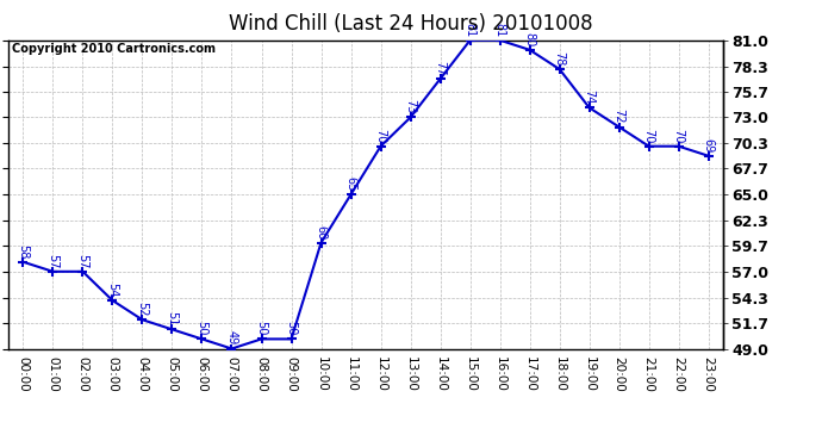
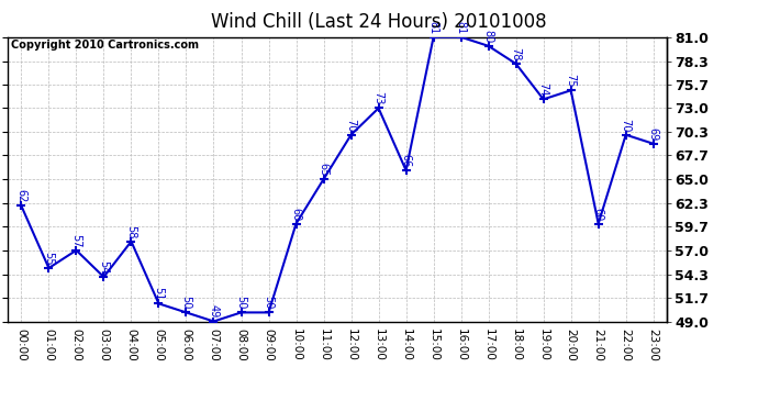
00:00: 58 -> 62
01:00: 57 -> 55
04:00: 52 -> 58
14:00: 77 -> 66
20:00: 72 -> 75
21:00: 70 -> 60
